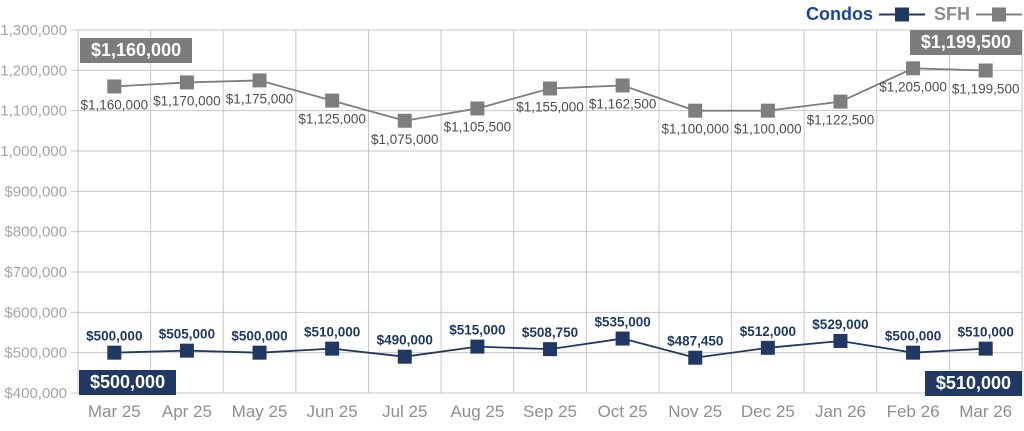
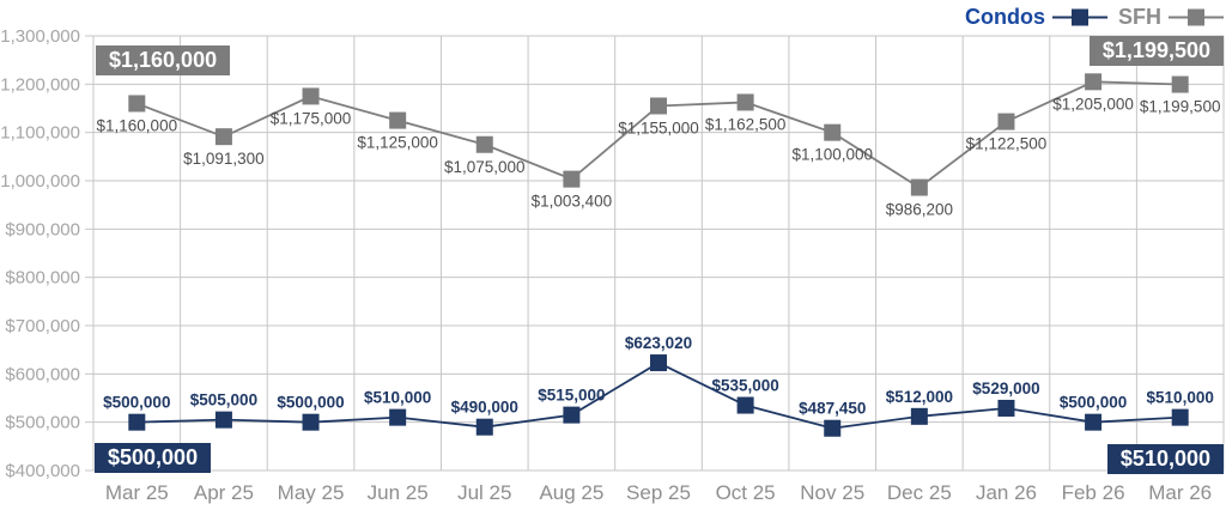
SFH/Apr 25: $1,170,000 -> $1,091,300
SFH/Aug 25: $1,105,500 -> $1,003,400
Condos/Sep 25: $508,750 -> $623,020
SFH/Dec 25: $1,100,000 -> $986,200
